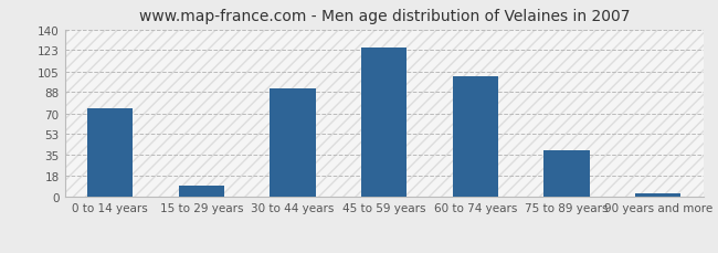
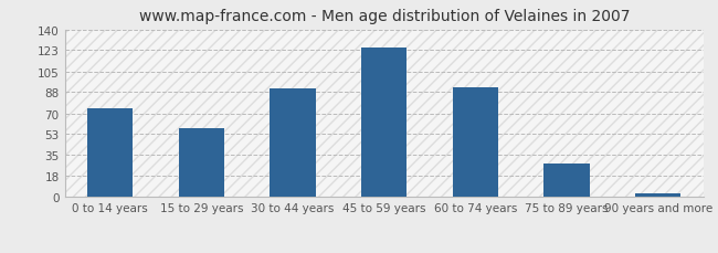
15 to 29 years: 10 -> 58
60 to 74 years: 101 -> 92
75 to 89 years: 39 -> 28
